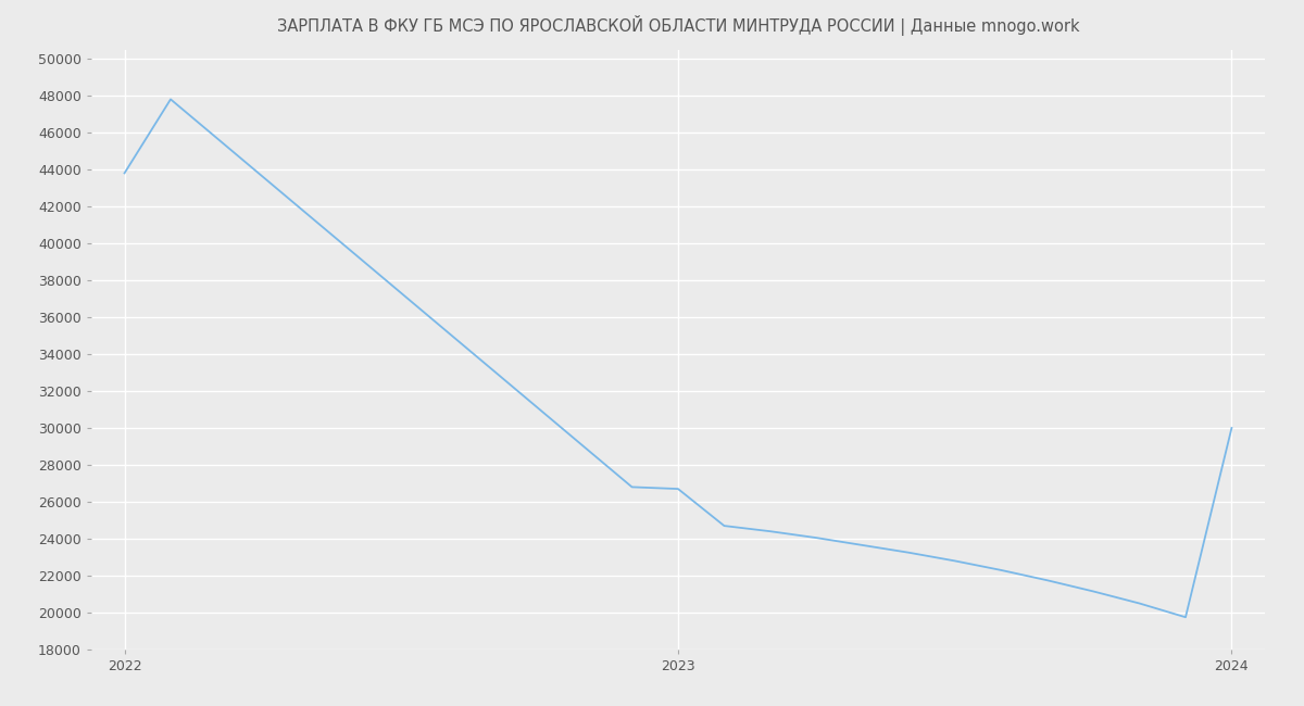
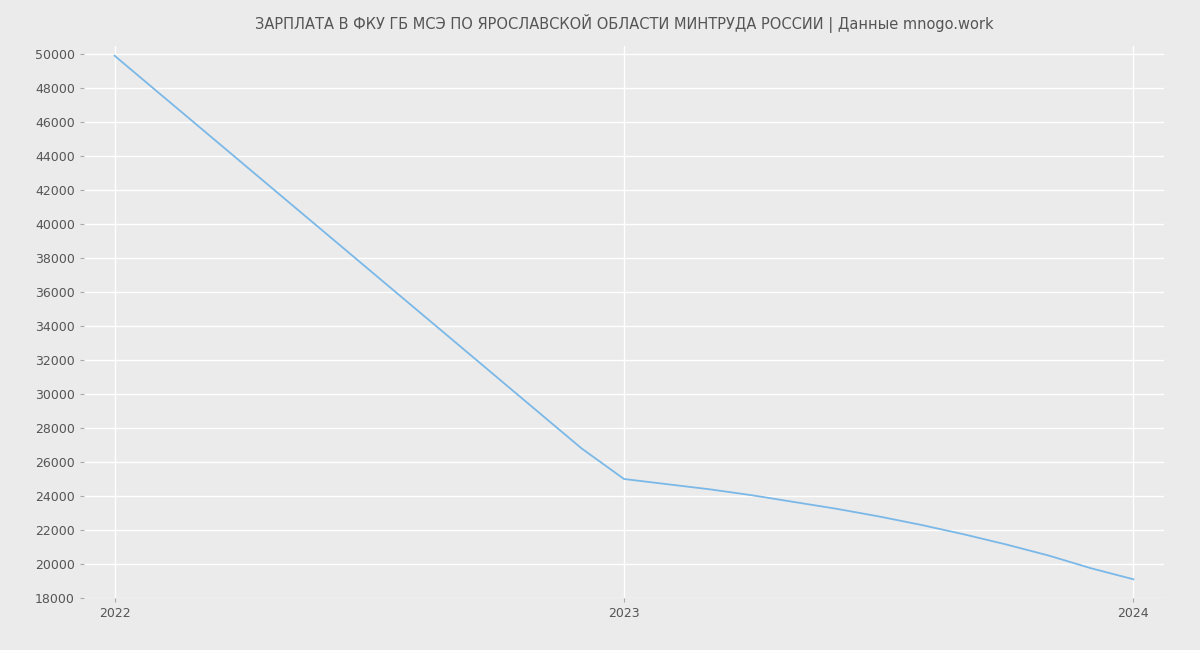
2022: 43800 -> 49900
2023: 26700 -> 25000
2024: 30000 -> 19100
